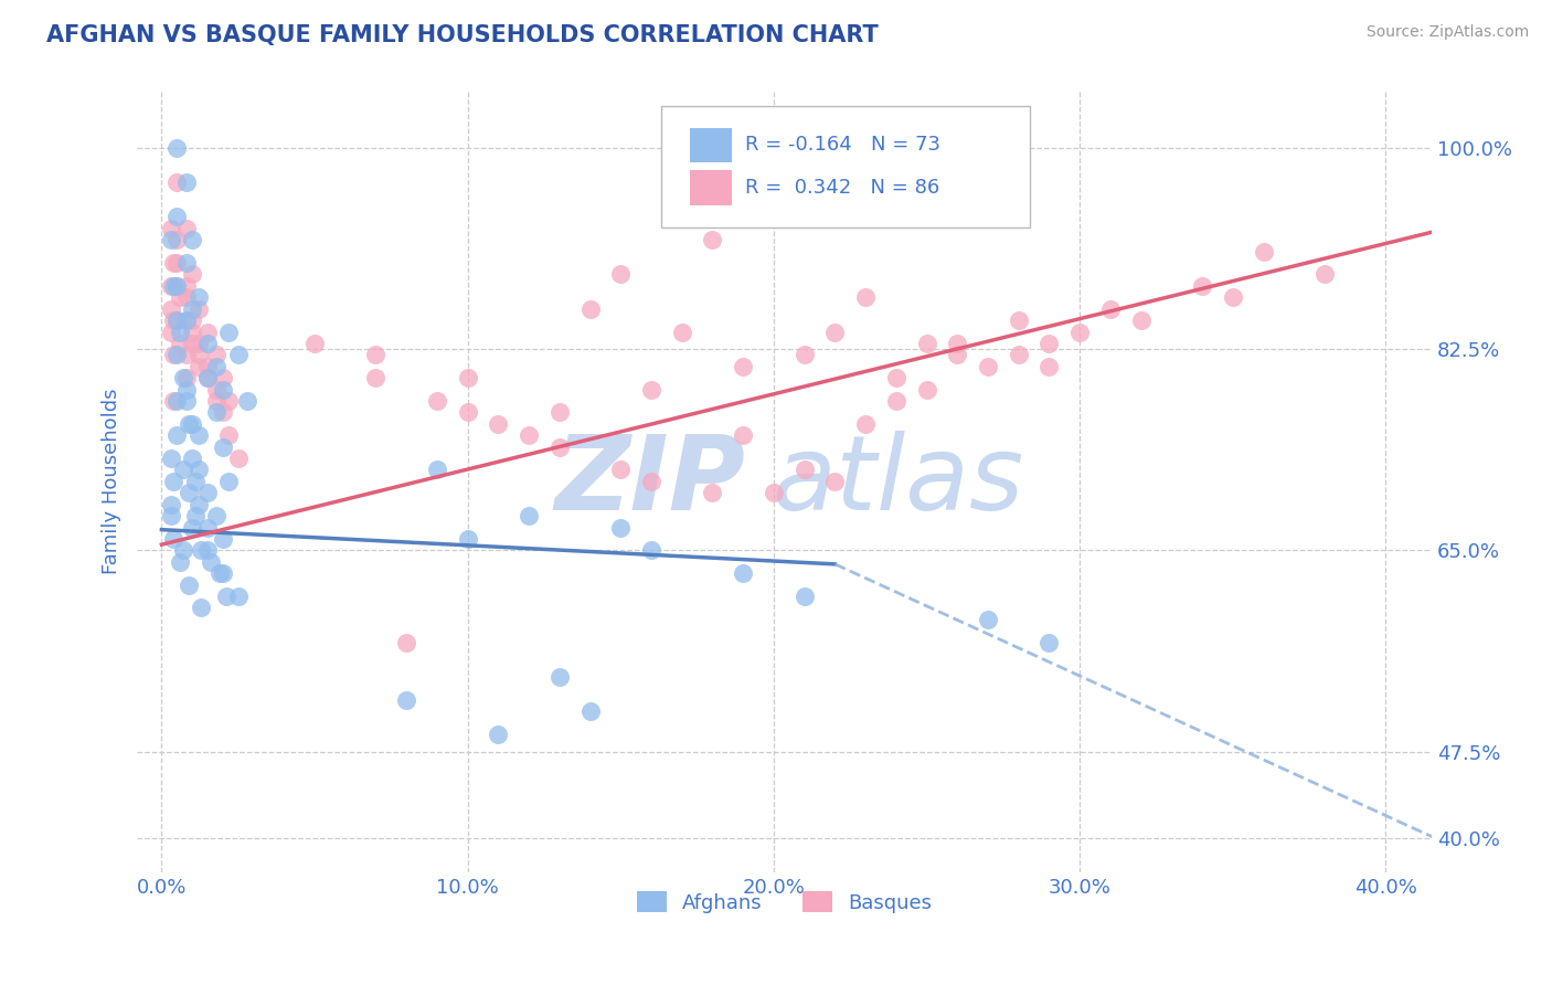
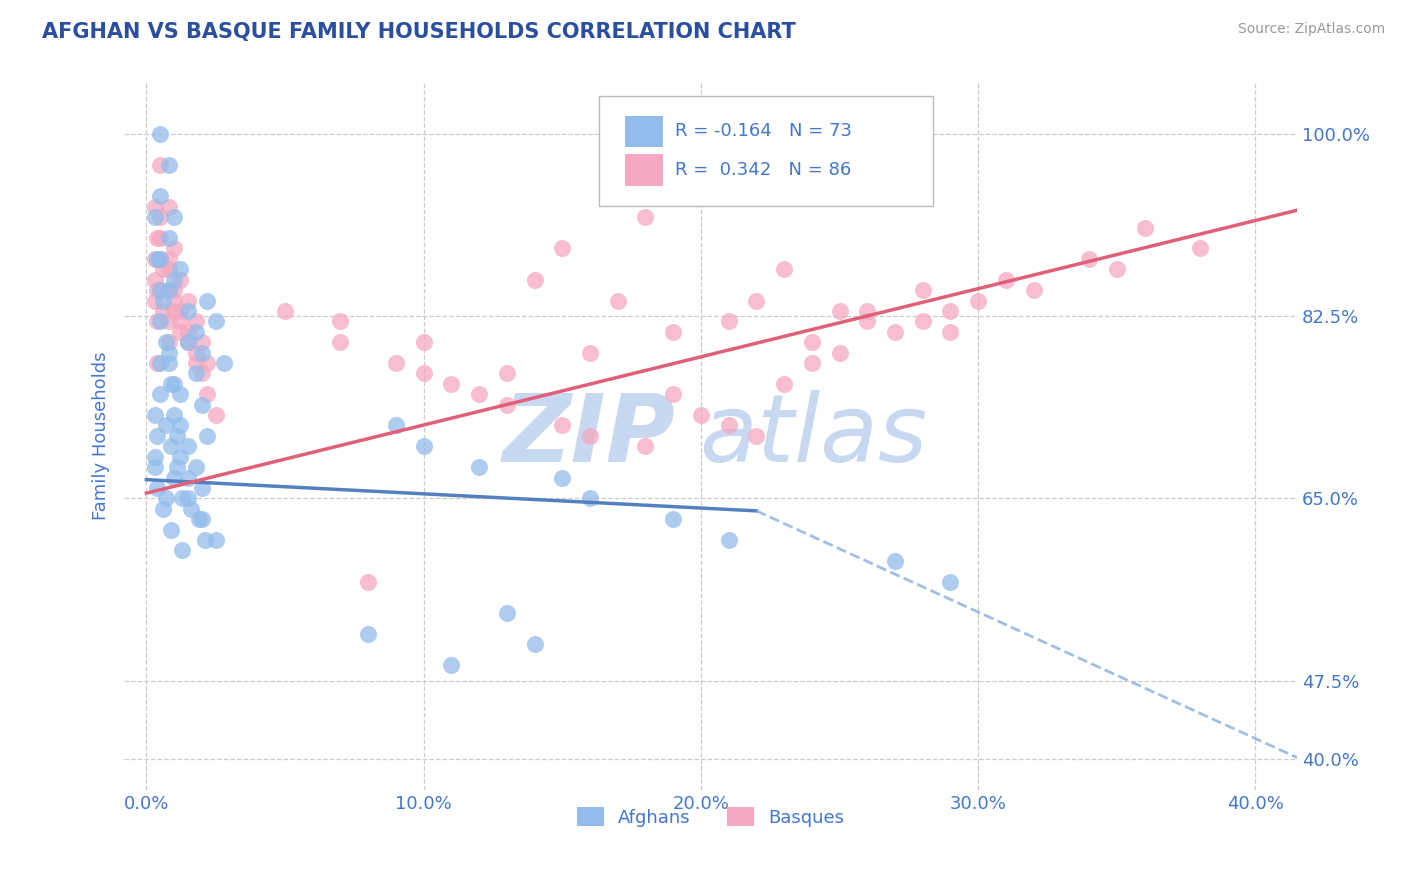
Afghans/10.0%: 66% -> 70%
Basques/20.0%: 70% -> 73%
